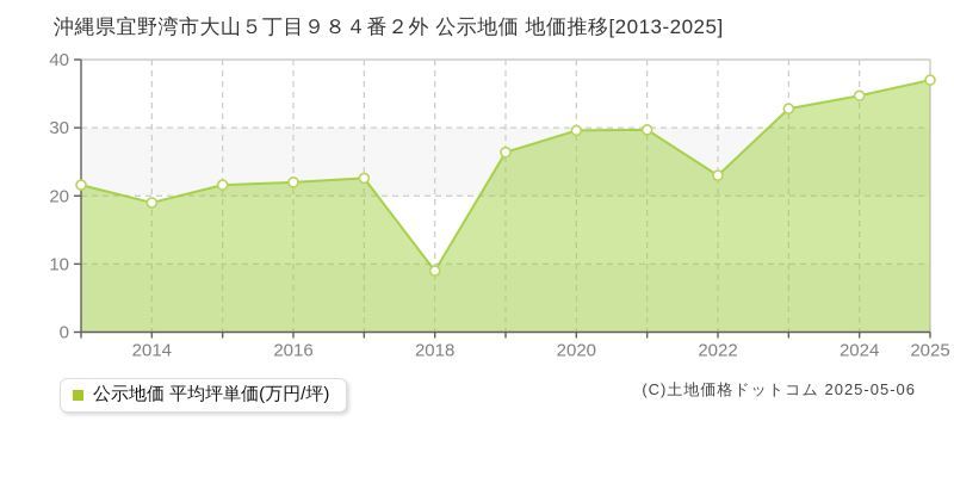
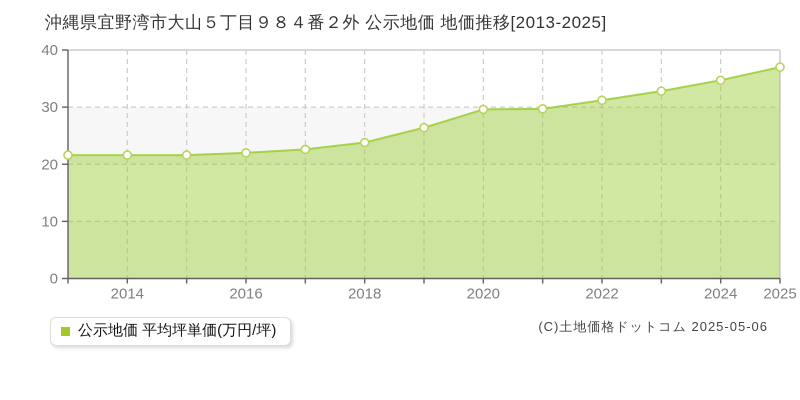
2014: 19 -> 22
2018: 9 -> 24
2022: 23 -> 31
